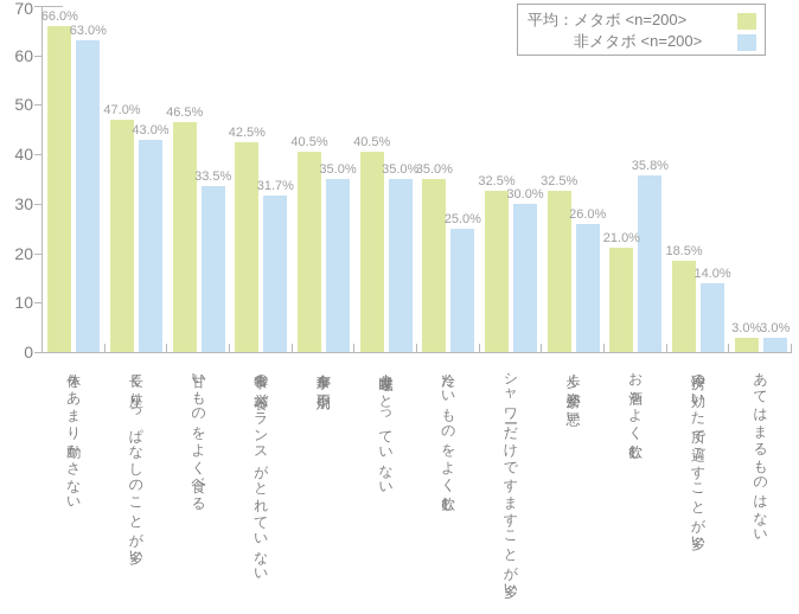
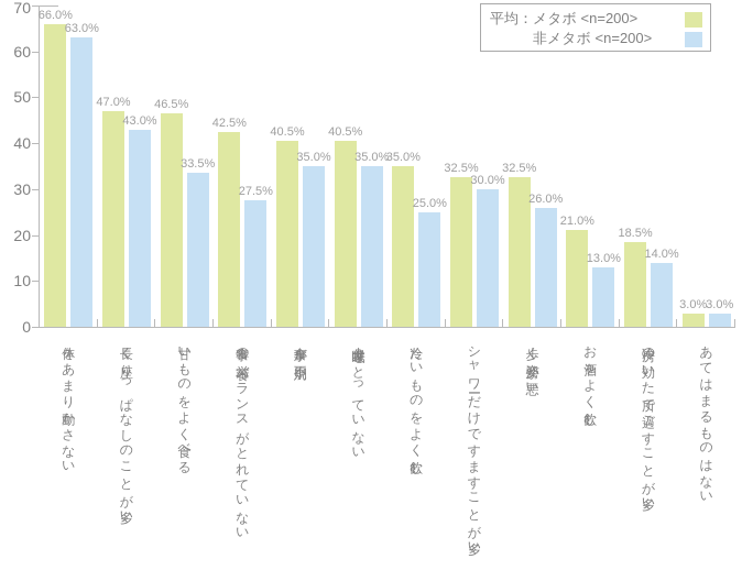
非メタボ <n=200>/食事の栄養バランスがとれていない: 31.7% -> 27.5%
非メタボ <n=200>/お酒をよく飲む: 35.8% -> 13.0%
